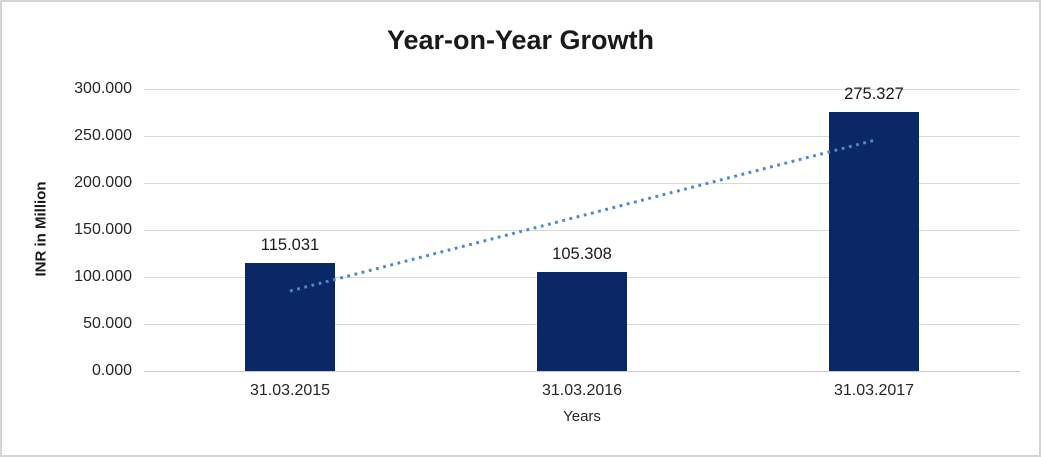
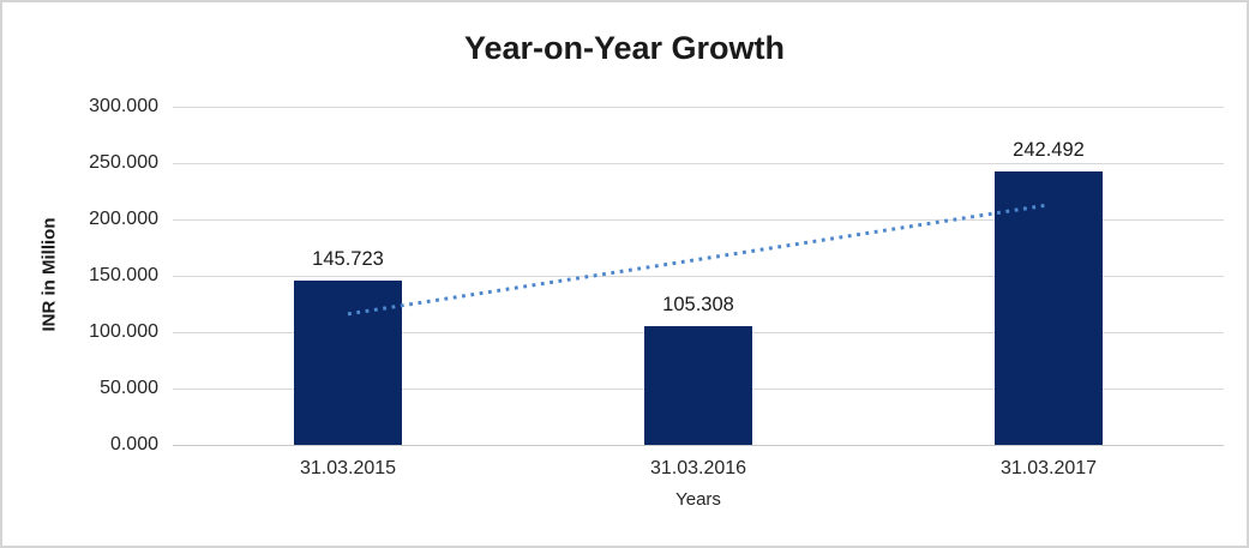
31.03.2015: 115.031 -> 145.723
31.03.2017: 275.327 -> 242.492
